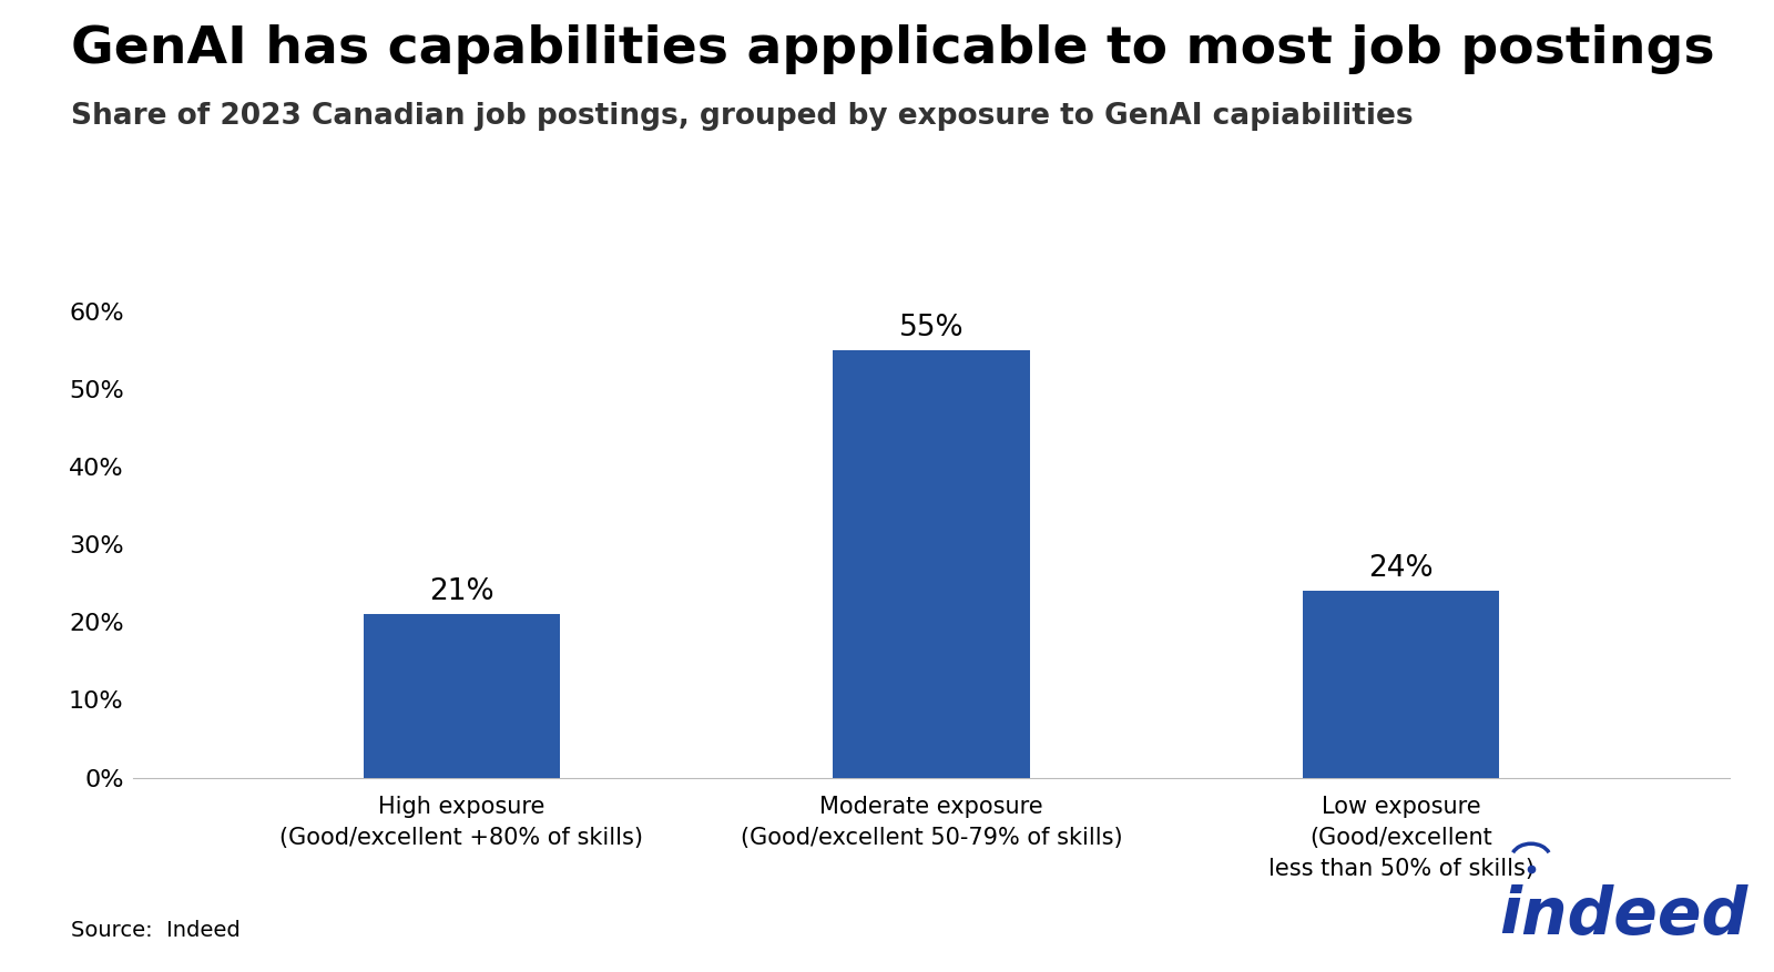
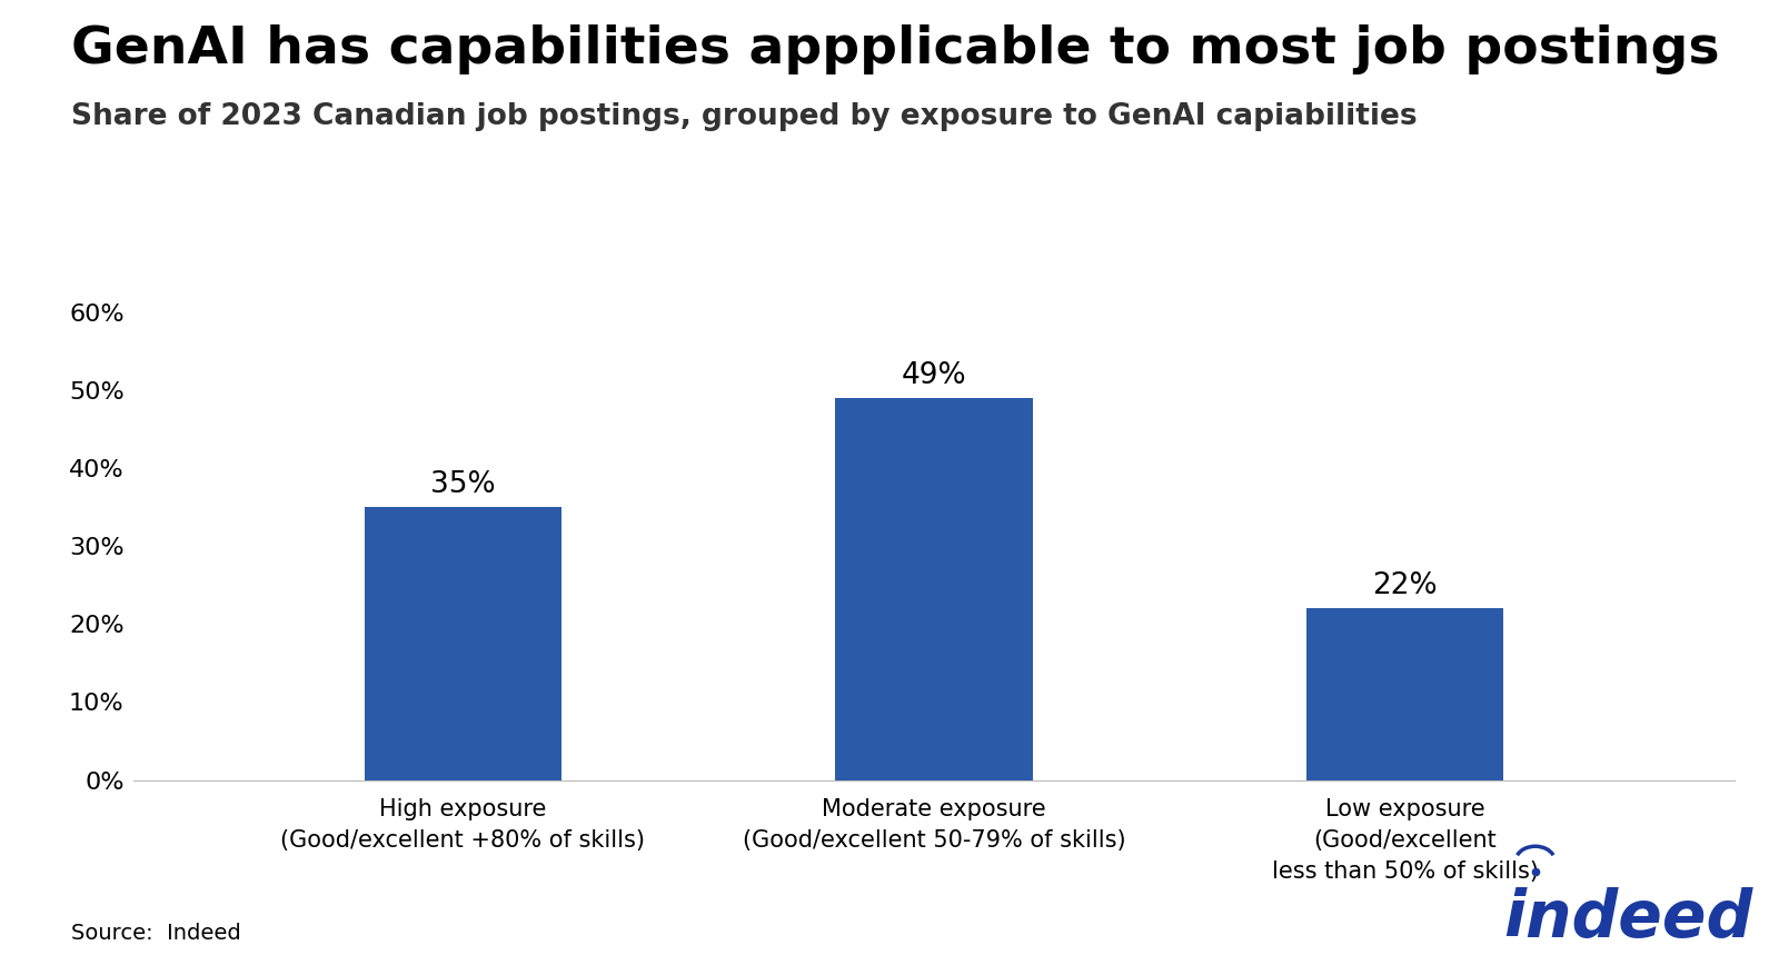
High exposure (Good/excellent +80% of skills): 21% -> 35%
Moderate exposure (Good/excellent 50-79% of skills): 55% -> 49%
Low exposure (Good/excellent less than 50% of skills): 24% -> 22%
